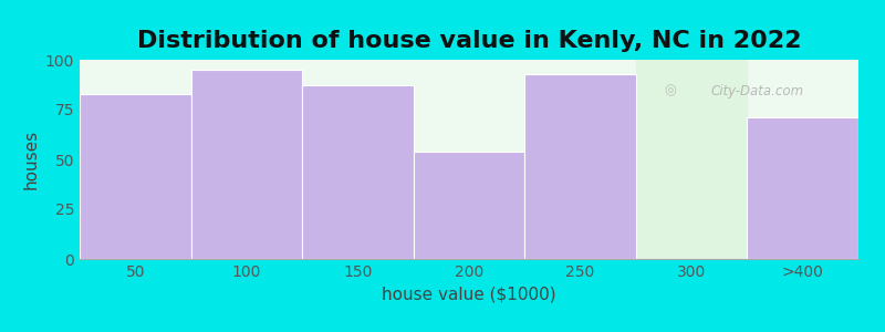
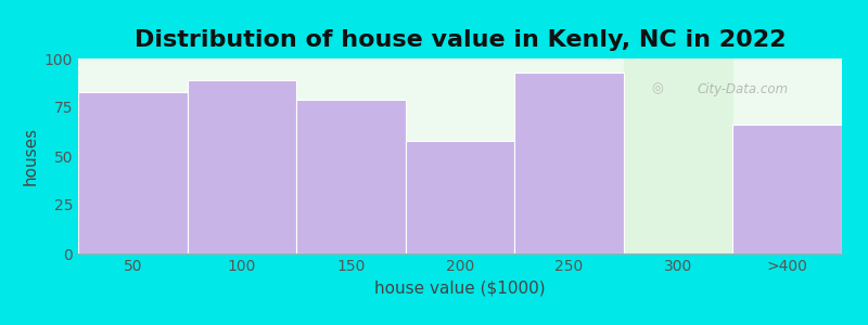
100: 95 -> 89
150: 87 -> 79
200: 54 -> 58
>400: 71 -> 66
